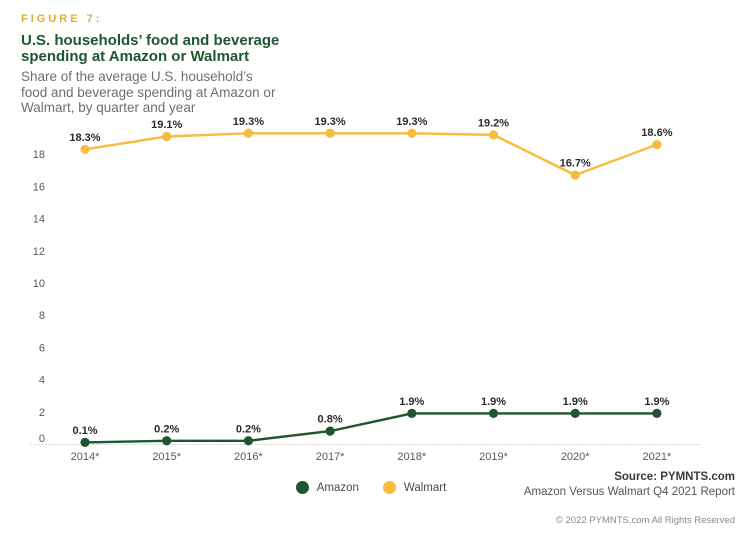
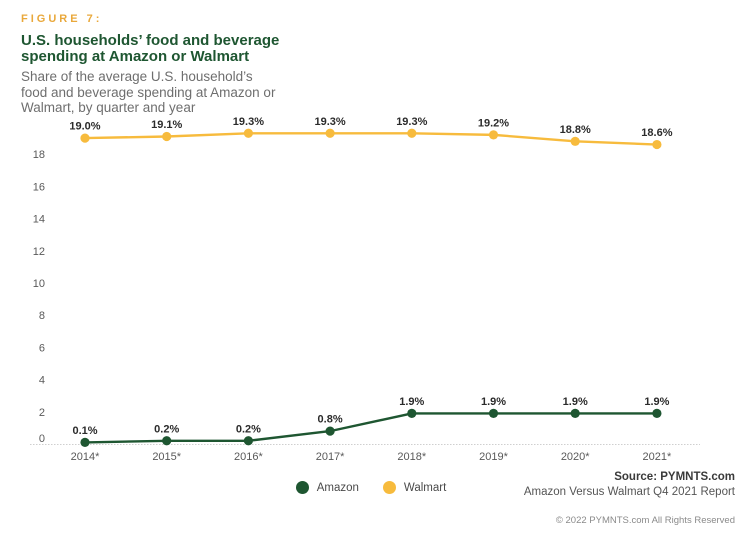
Walmart/2014*: 18.3% -> 19.0%
Walmart/2020*: 16.7% -> 18.8%
